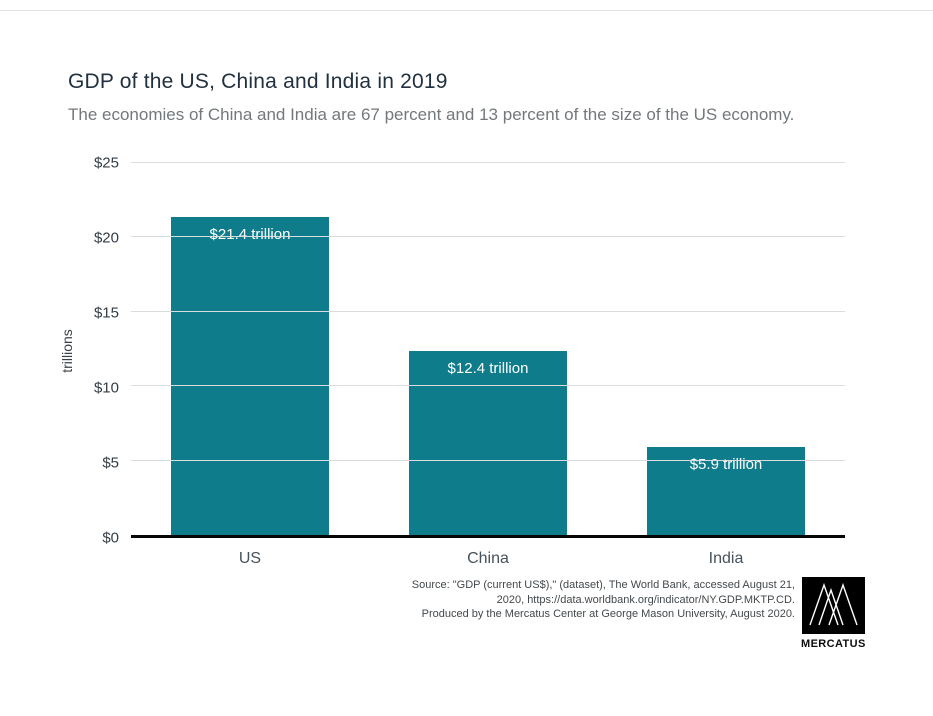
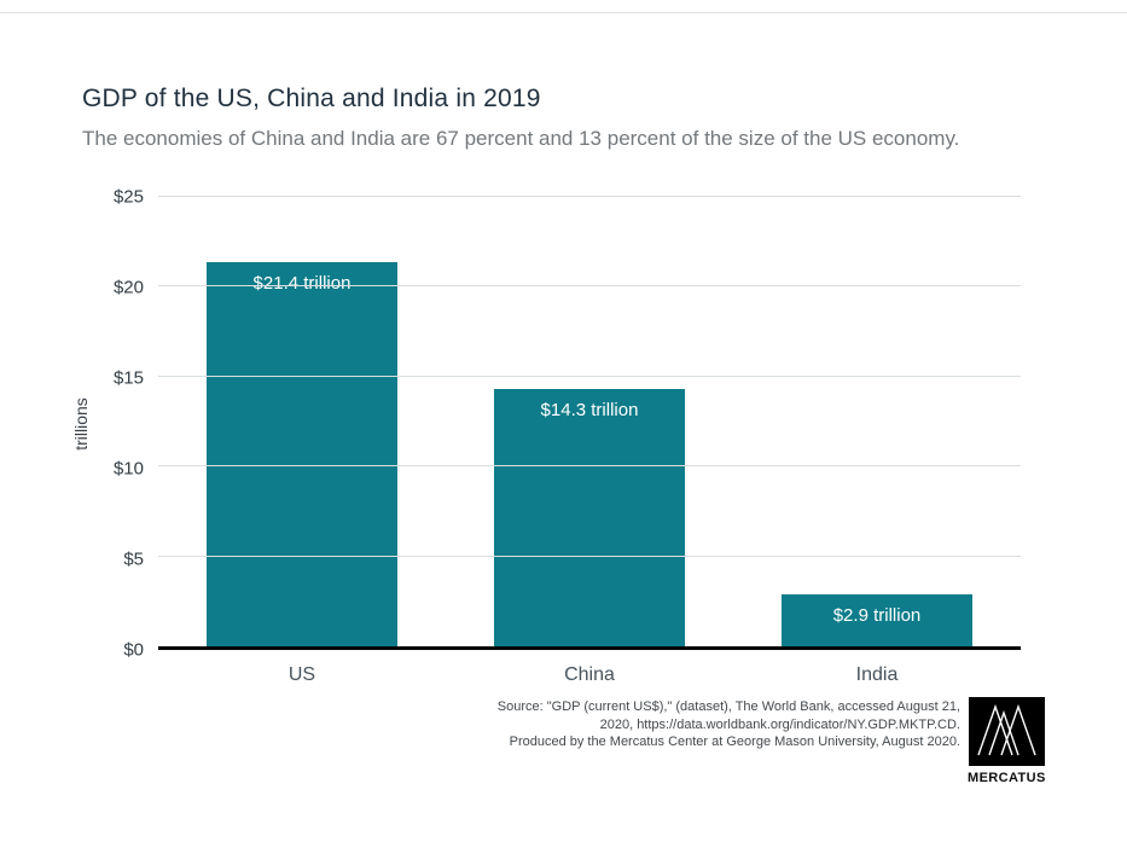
China: $12.4 -> $14.3
India: $5.9 -> $2.9
